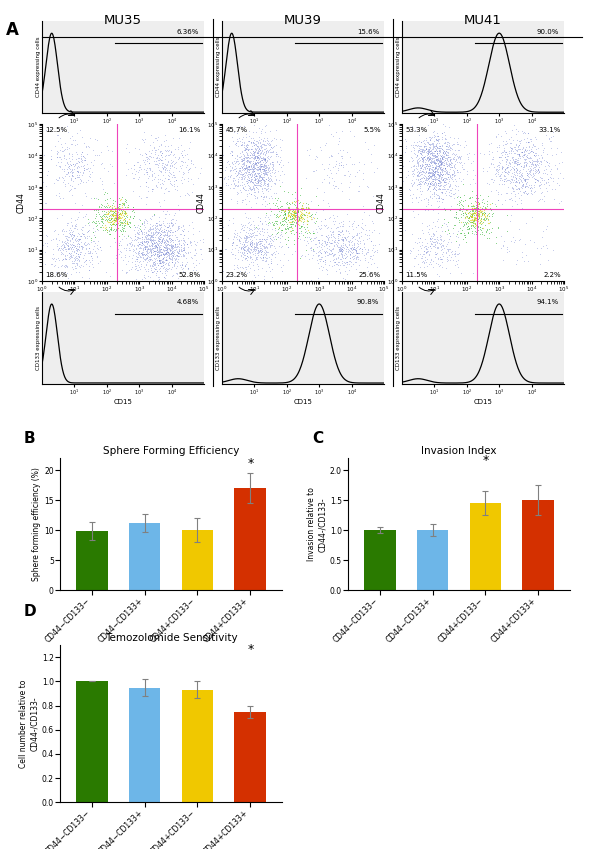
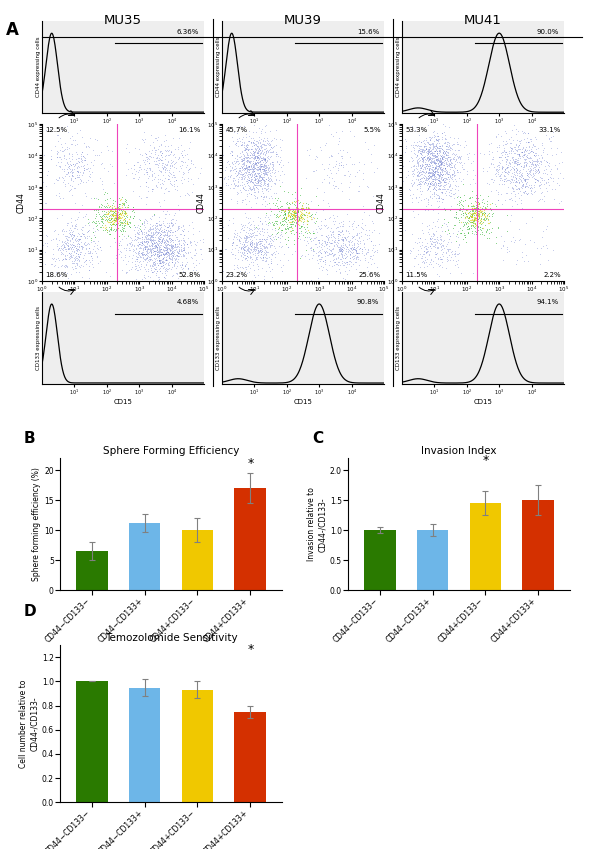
Sphere Forming Efficiency/CD44−CD133−: 9.8 -> 6.5
